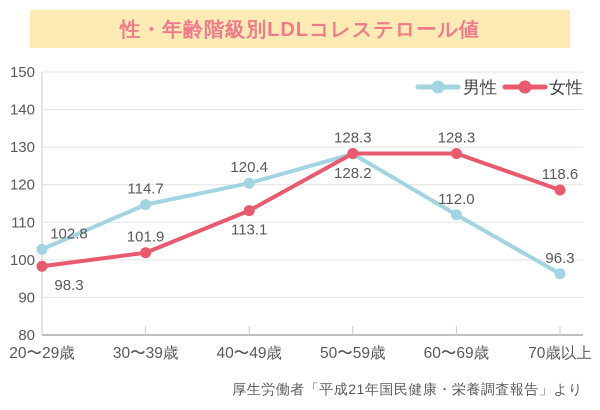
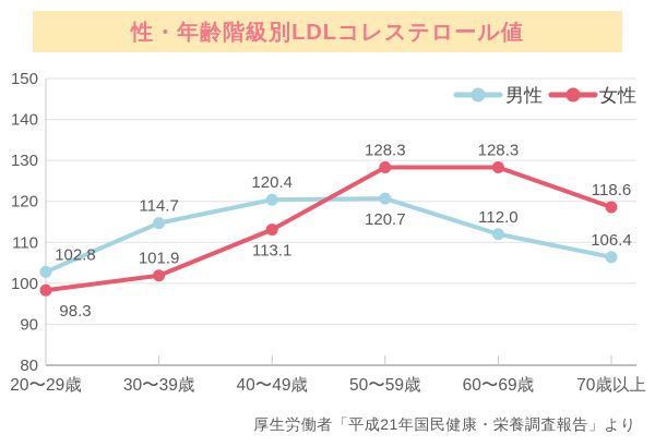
男性/50〜59歳: 128.2 -> 120.7
男性/70歳以上: 96.3 -> 106.4
